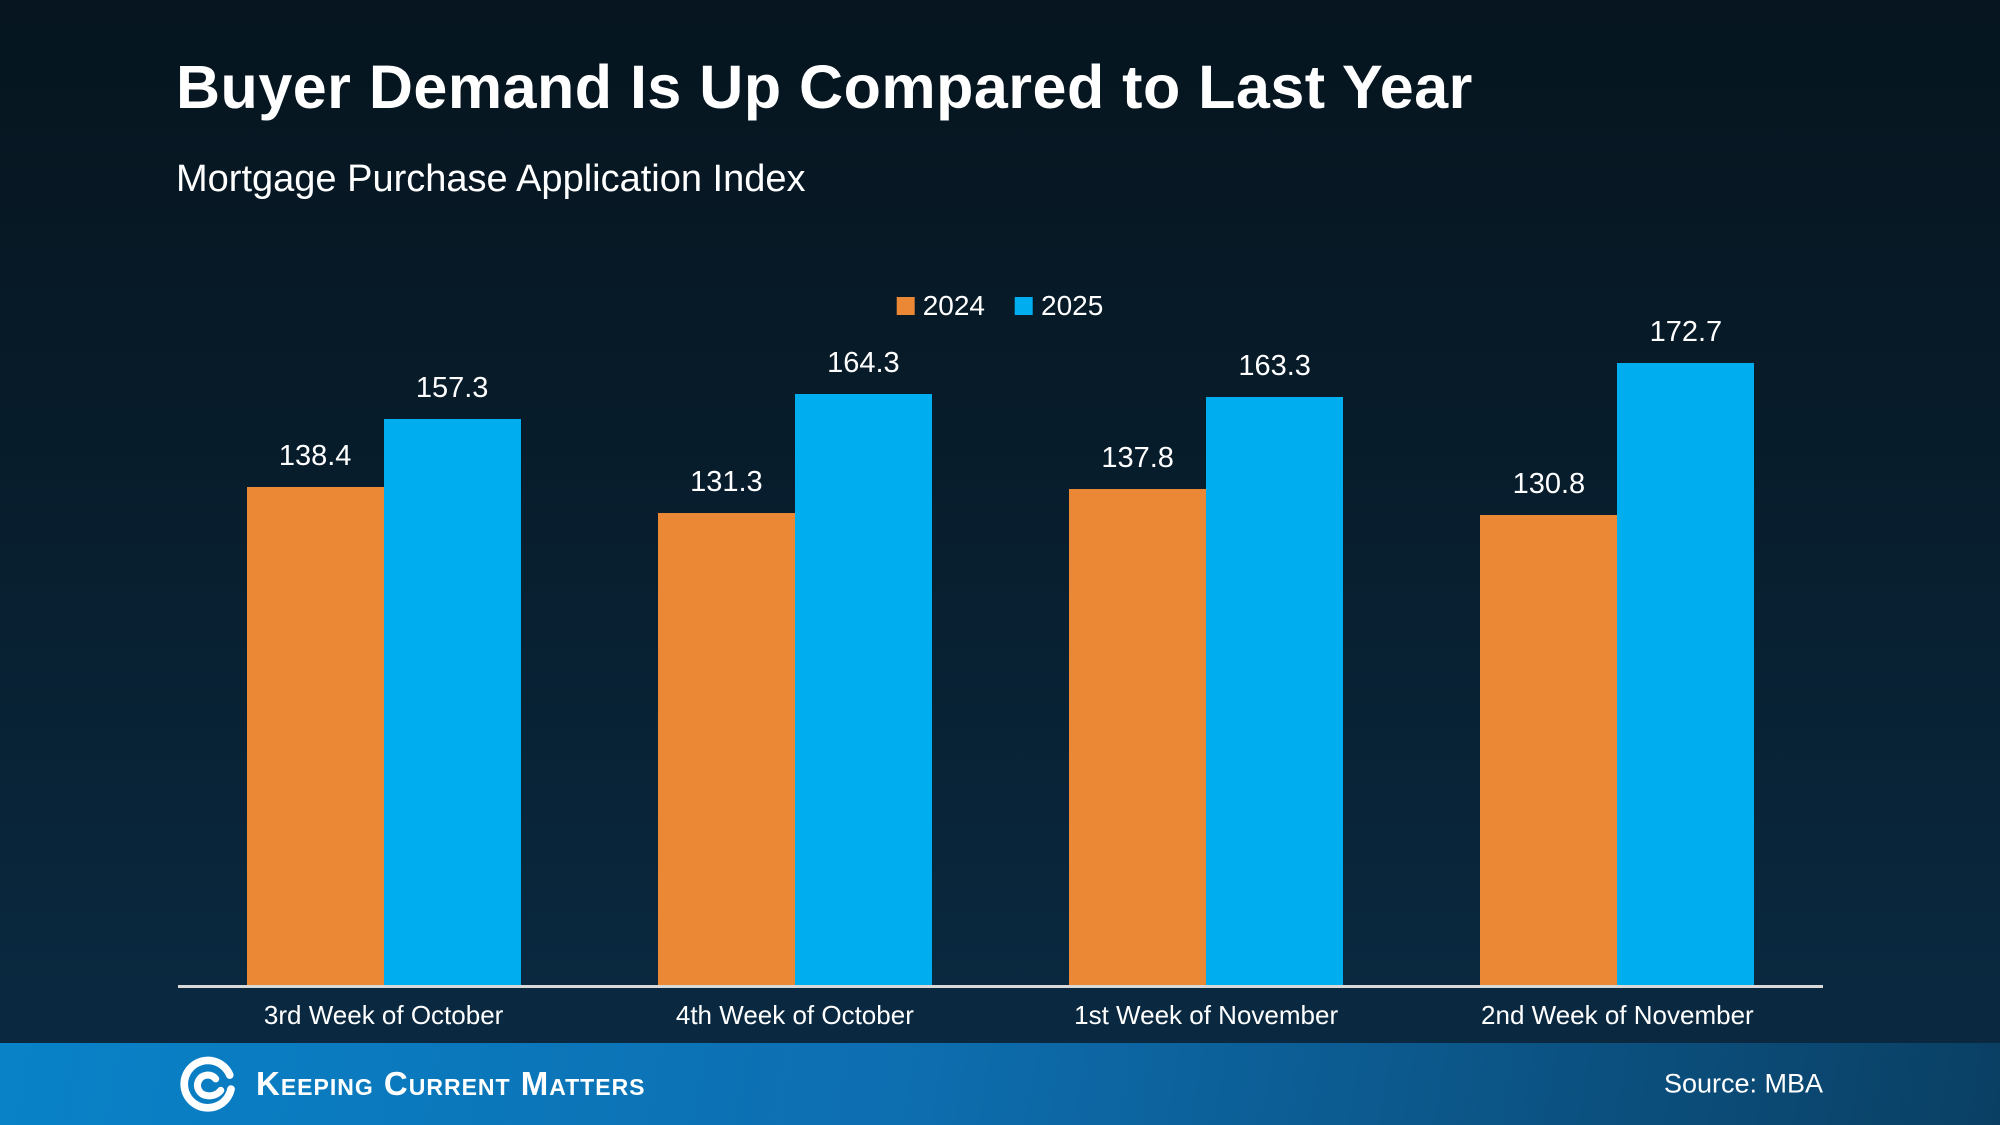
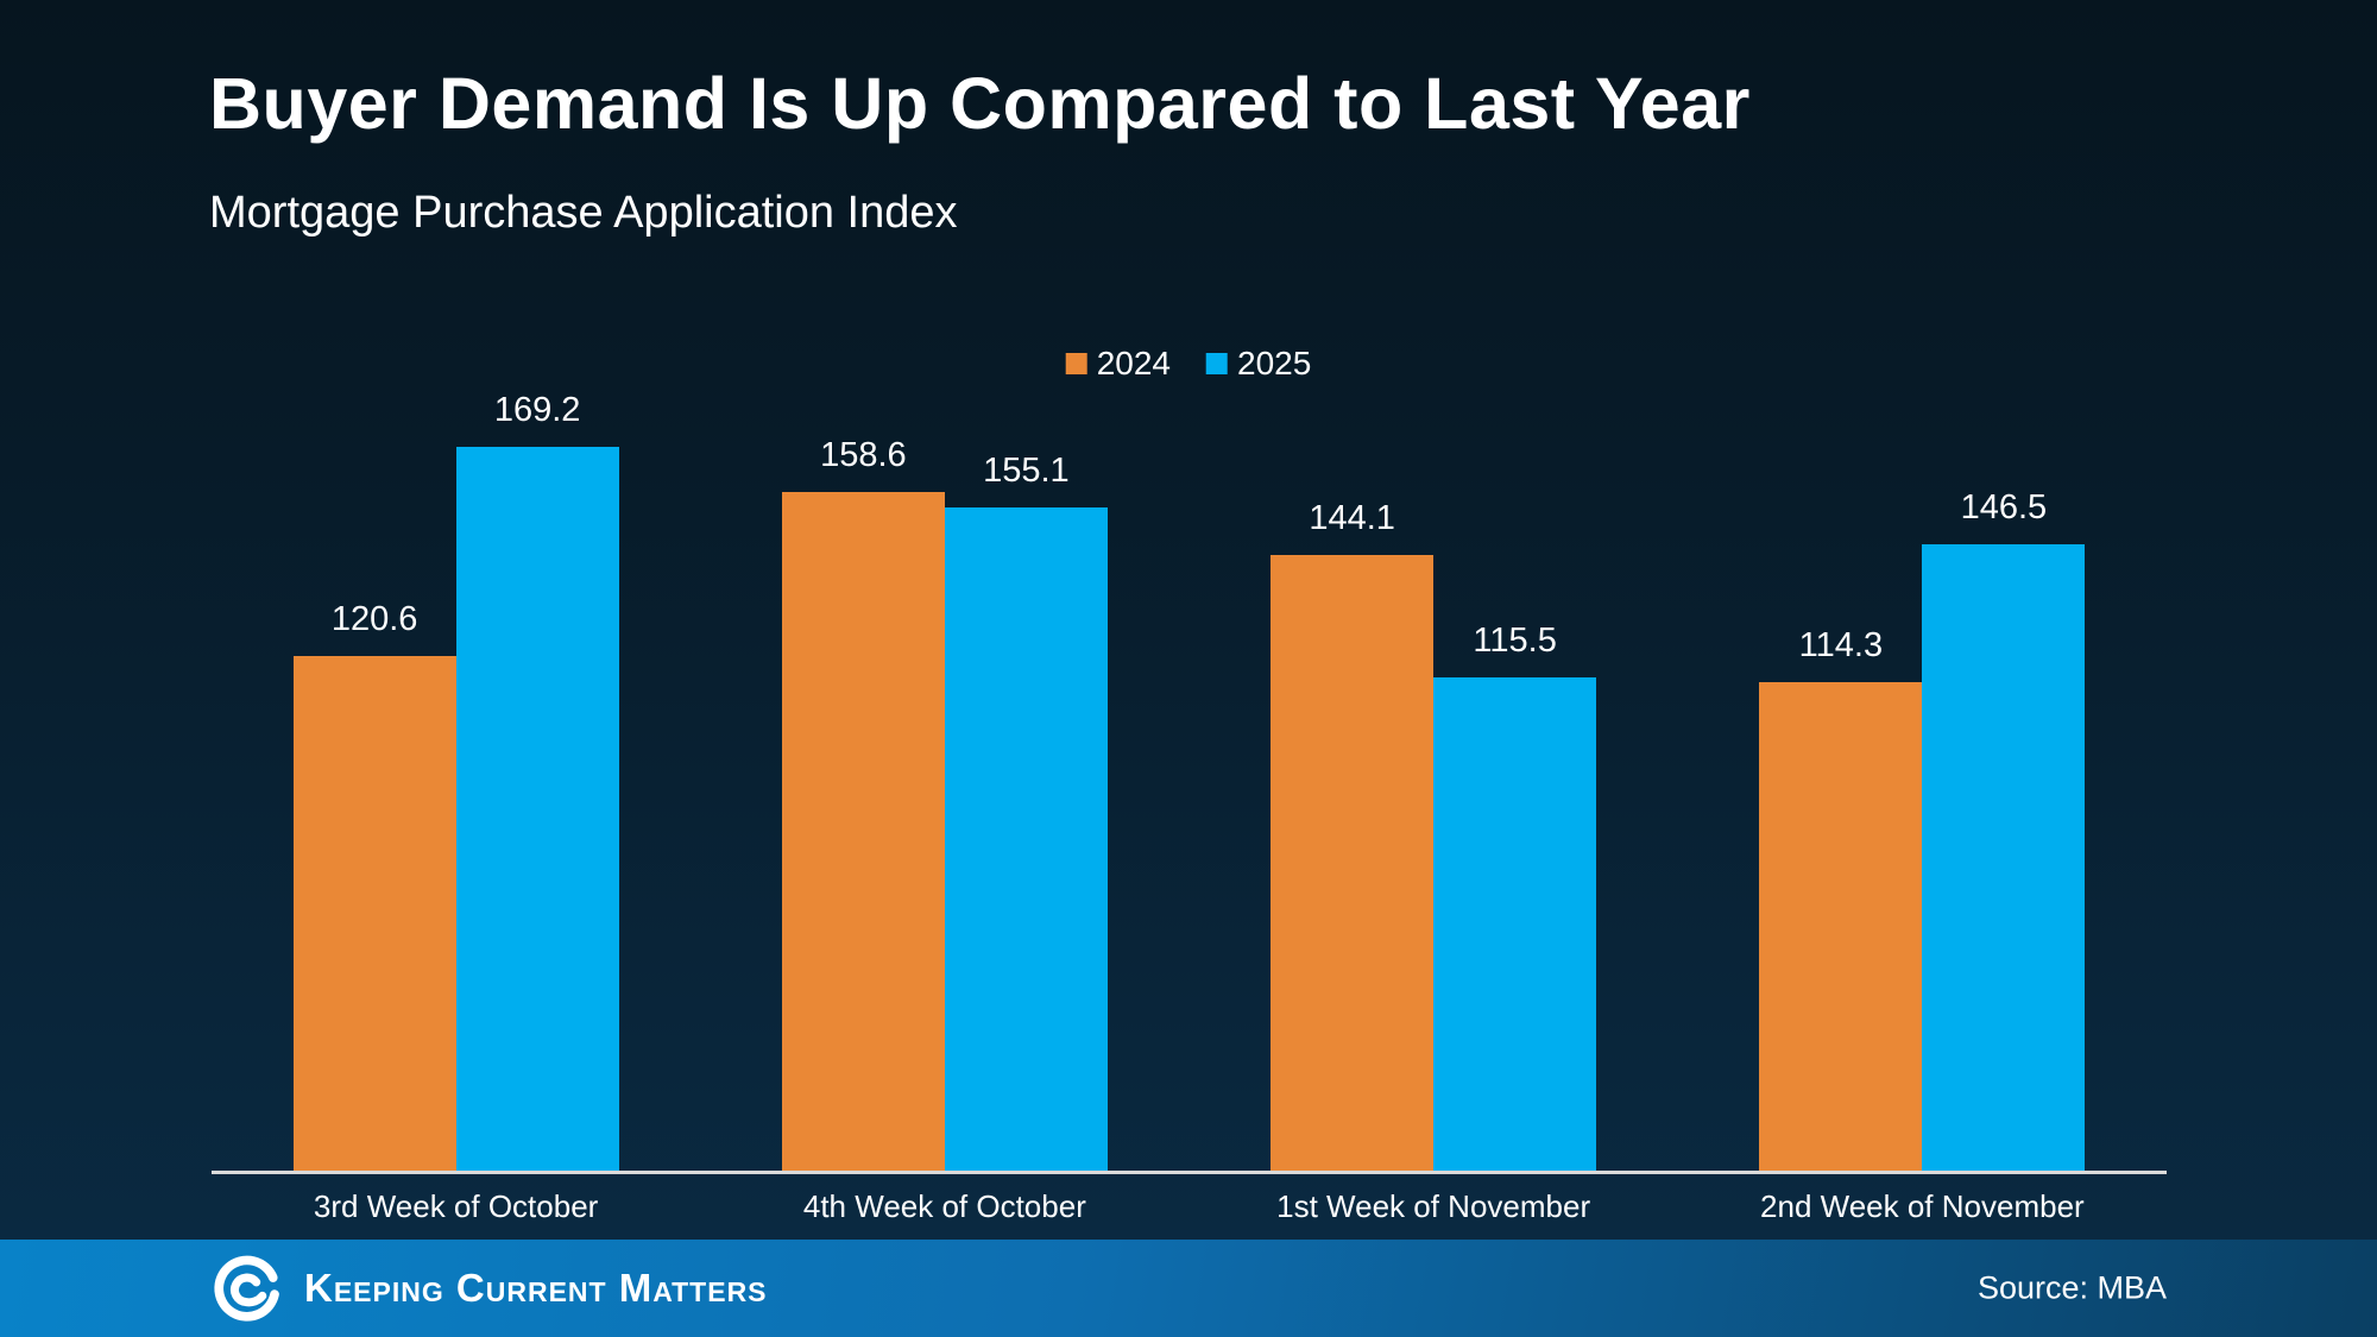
2024/3rd Week of October: 138.4 -> 120.6
2025/3rd Week of October: 157.3 -> 169.2
2024/4th Week of October: 131.3 -> 158.6
2025/4th Week of October: 164.3 -> 155.1
2024/1st Week of November: 137.8 -> 144.1
2025/1st Week of November: 163.3 -> 115.5
2024/2nd Week of November: 130.8 -> 114.3
2025/2nd Week of November: 172.7 -> 146.5
